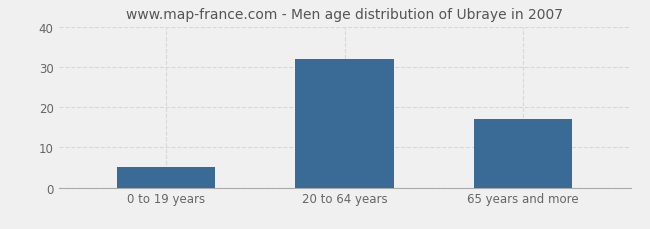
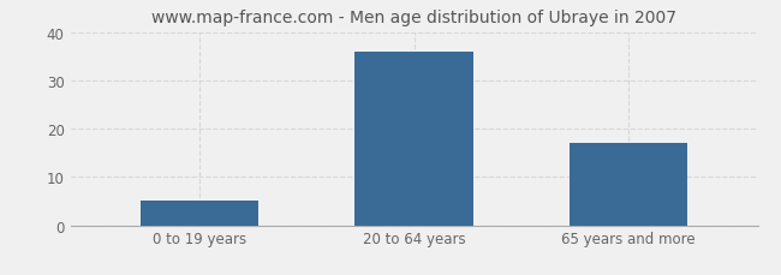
20 to 64 years: 32 -> 36
